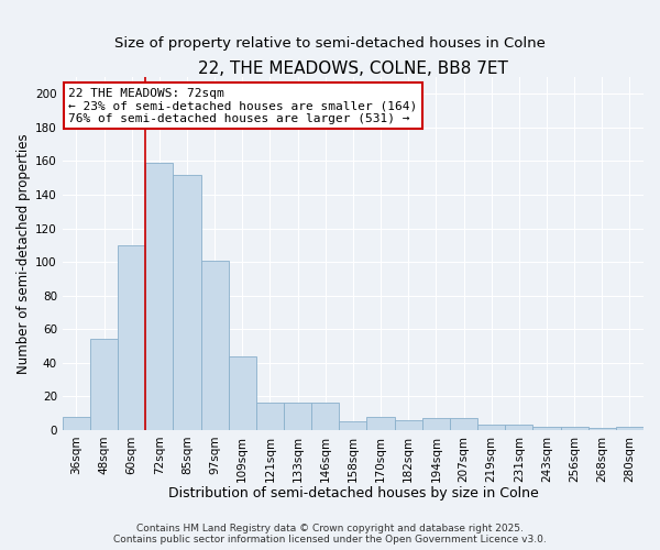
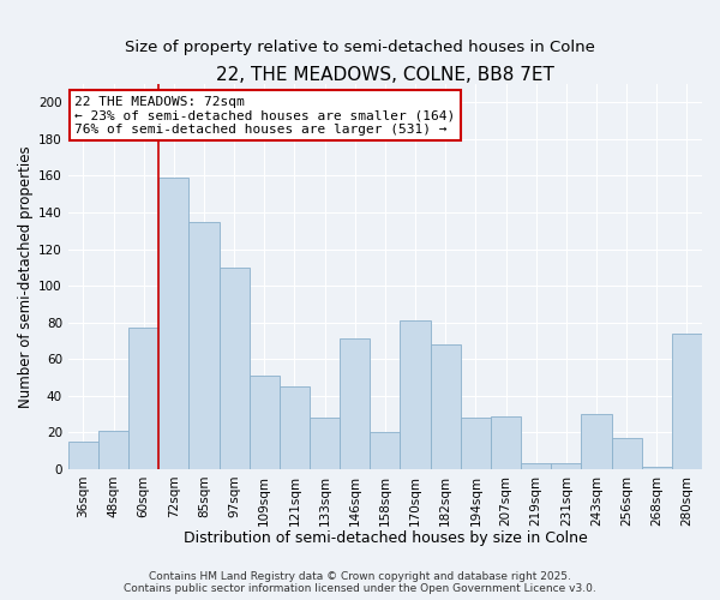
36sqm: 8 -> 15
48sqm: 54 -> 21
60sqm: 110 -> 77
85sqm: 152 -> 135
97sqm: 101 -> 110
109sqm: 44 -> 51
121sqm: 16 -> 45
133sqm: 16 -> 28
146sqm: 16 -> 71
158sqm: 5 -> 20
170sqm: 8 -> 81
182sqm: 6 -> 68
194sqm: 7 -> 28
207sqm: 7 -> 29
243sqm: 2 -> 30
256sqm: 2 -> 17
280sqm: 2 -> 74
